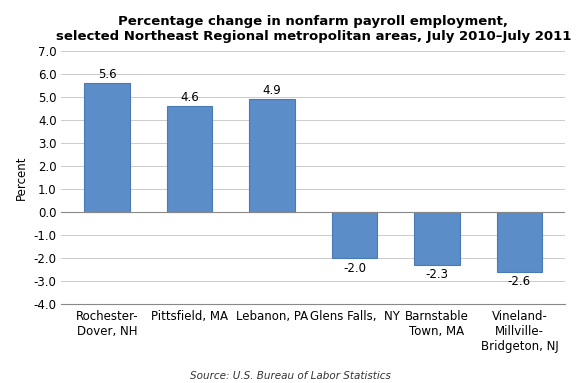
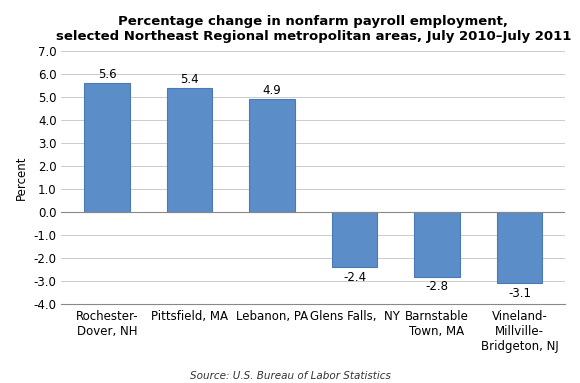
Pittsfield, MA: 4.6 -> 5.4
Glens Falls, NY: -2.0 -> -2.4
Barnstable Town, MA: -2.3 -> -2.8
Vineland- Millville- Bridgeton, NJ: -2.6 -> -3.1
